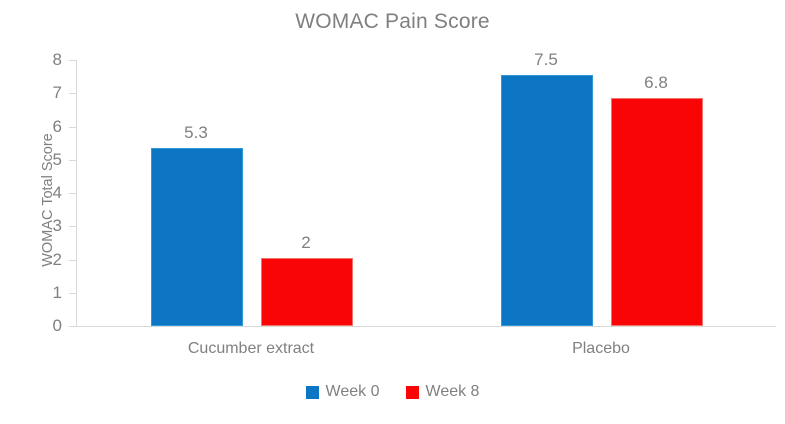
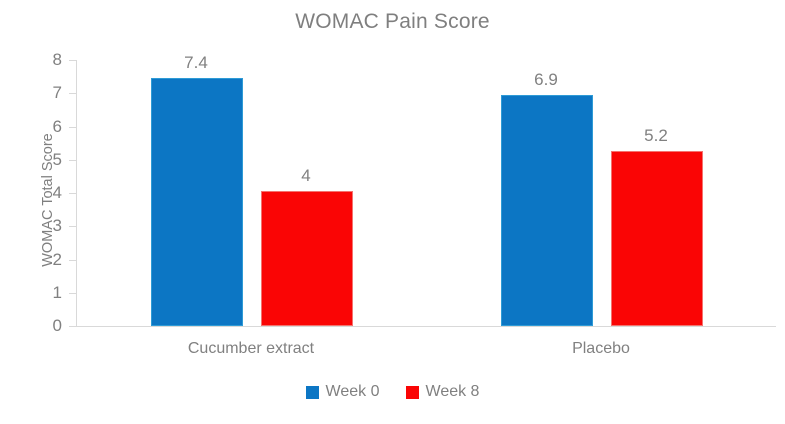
Week 0/Cucumber extract: 5.3 -> 7.4
Week 8/Cucumber extract: 2 -> 4
Week 0/Placebo: 7.5 -> 6.9
Week 8/Placebo: 6.8 -> 5.2
